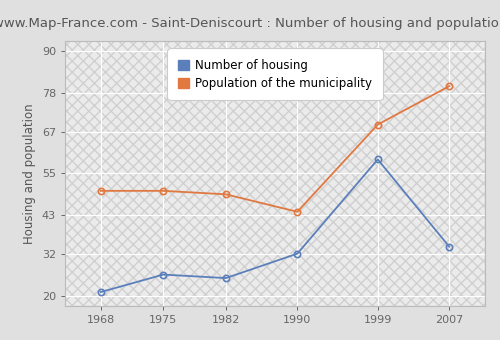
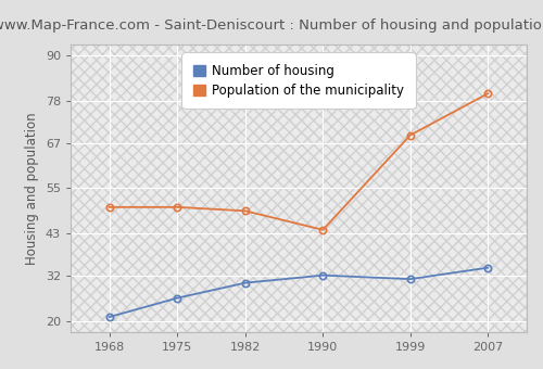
Number of housing/1982: 25 -> 30
Number of housing/1999: 59 -> 31
